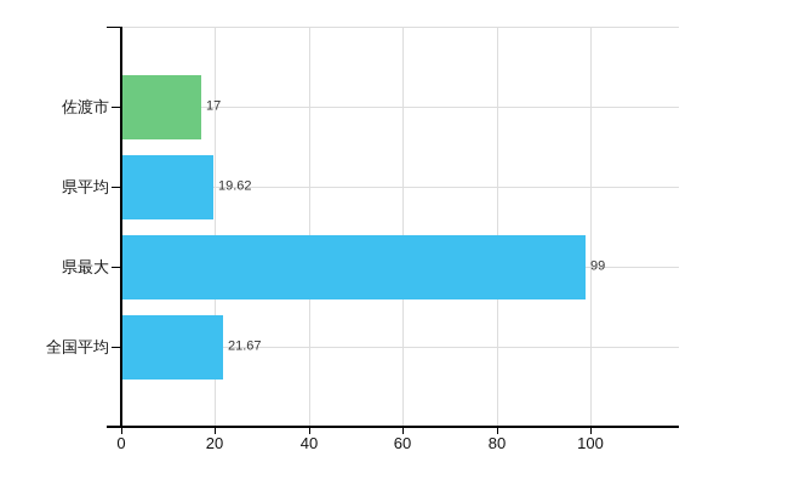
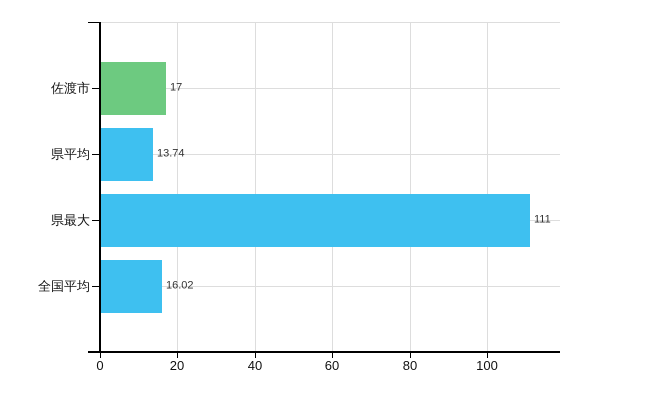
県平均: 19.62 -> 13.74
県最大: 99 -> 111
全国平均: 21.67 -> 16.02
